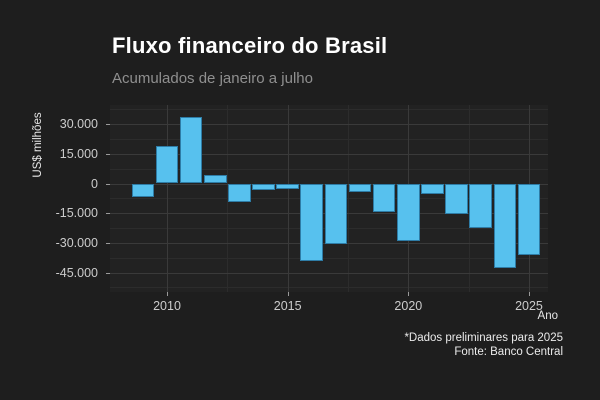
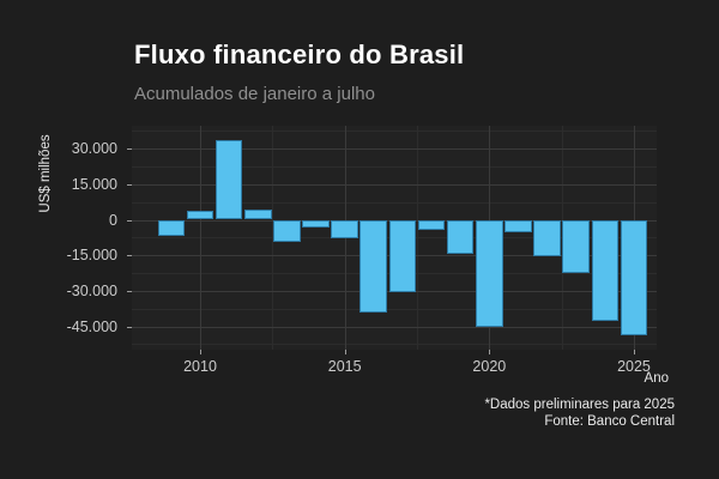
2010: 19000 -> 4000
2015: -3000 -> -8000
2020: -29000 -> -45000
2025: -36000 -> -49000
